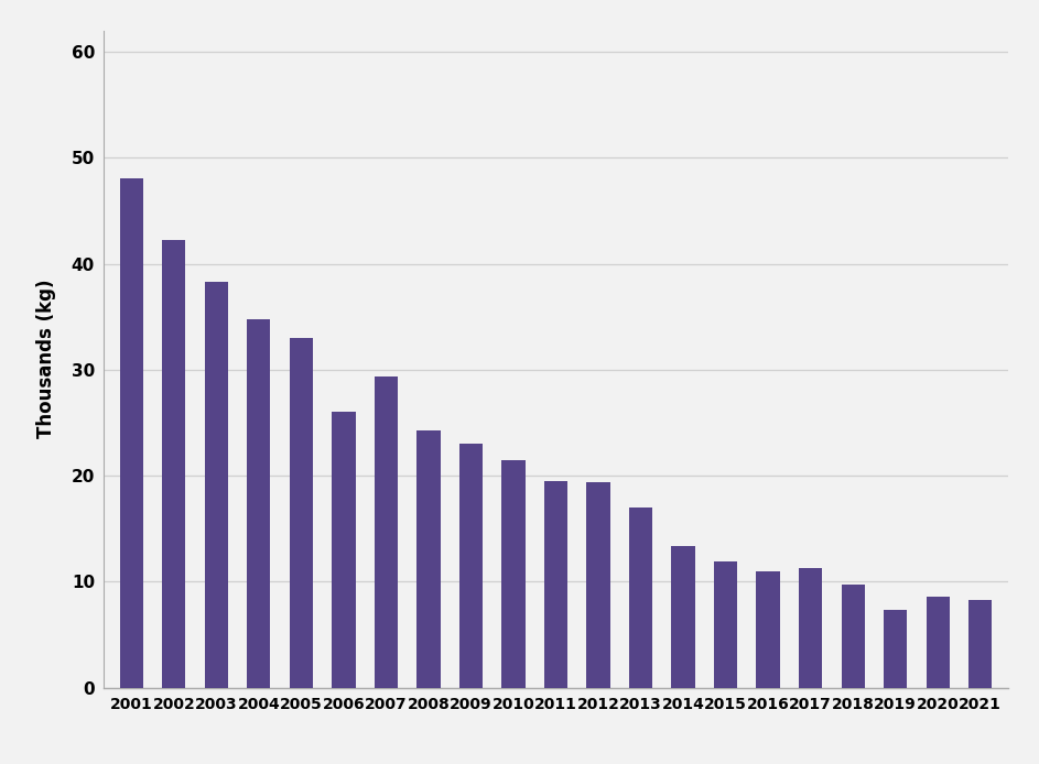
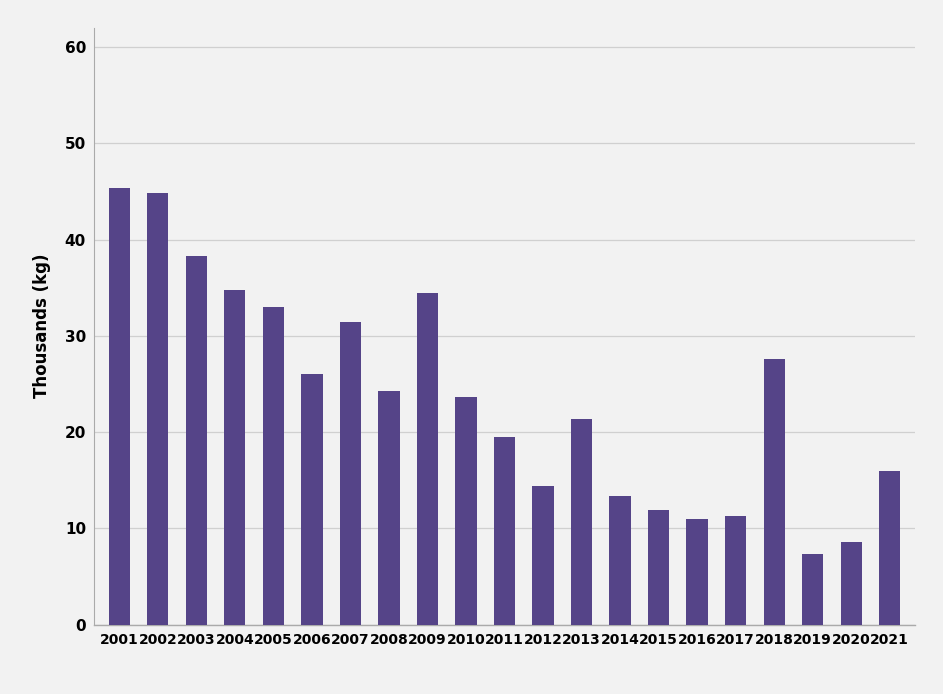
2001: 48.1 -> 45.4
2002: 42.2 -> 44.8
2007: 29.4 -> 31.4
2009: 23.0 -> 34.4
2010: 21.5 -> 23.6
2012: 19.4 -> 14.4
2013: 17.0 -> 21.4
2018: 9.7 -> 27.6
2021: 8.3 -> 16.0
